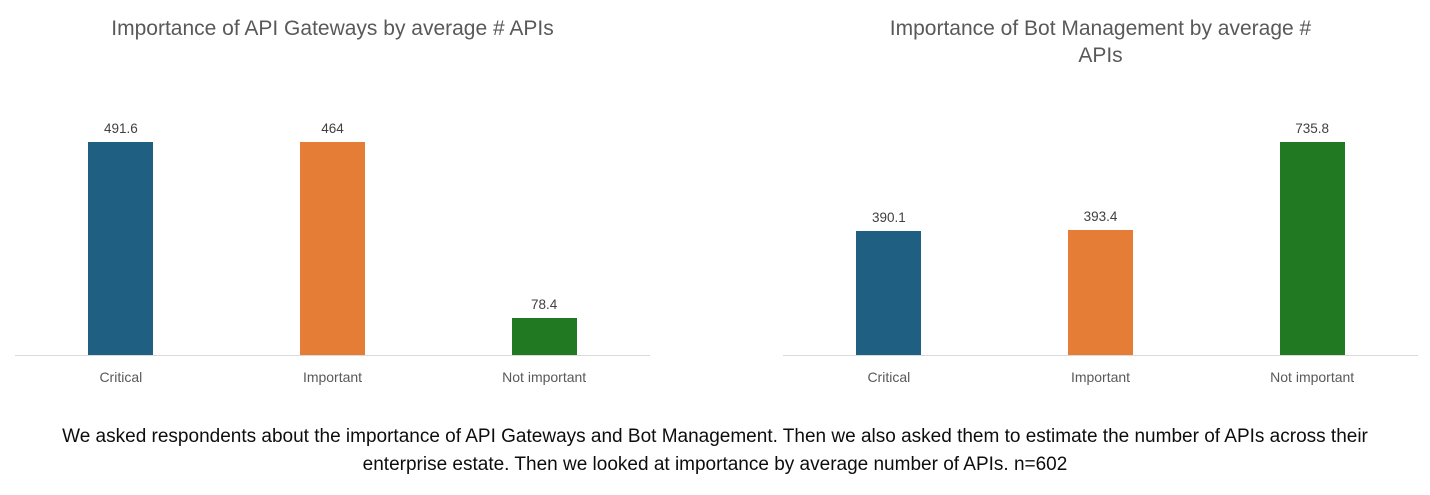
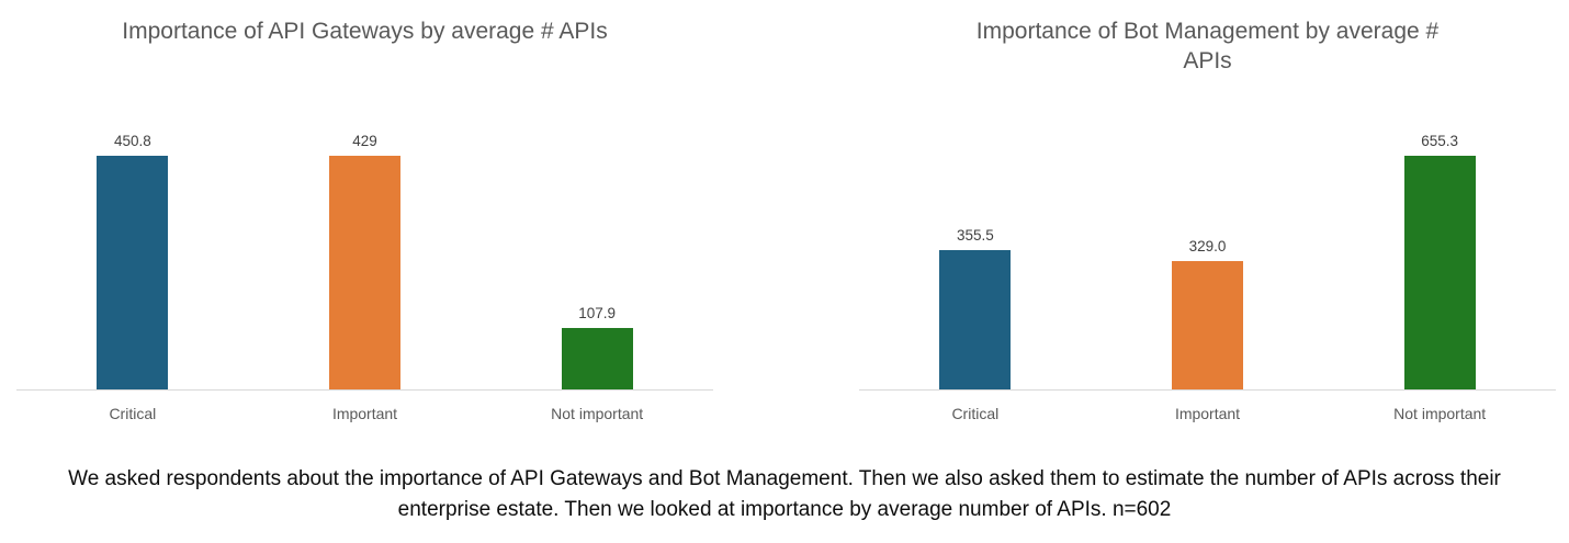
Importance of API Gateways by average # APIs/Critical: 491.6 -> 450.8
Importance of API Gateways by average # APIs/Important: 464 -> 429
Importance of API Gateways by average # APIs/Not important: 78.4 -> 107.9
Importance of Bot Management by average # APIs/Critical: 390.1 -> 355.5
Importance of Bot Management by average # APIs/Important: 393.4 -> 329.0
Importance of Bot Management by average # APIs/Not important: 735.8 -> 655.3
